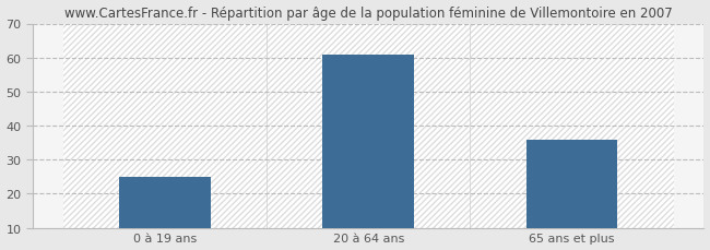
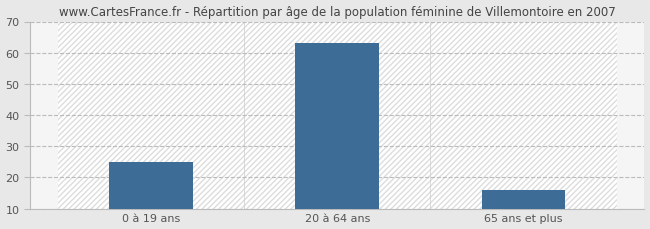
20 à 64 ans: 61 -> 63
65 ans et plus: 36 -> 16
